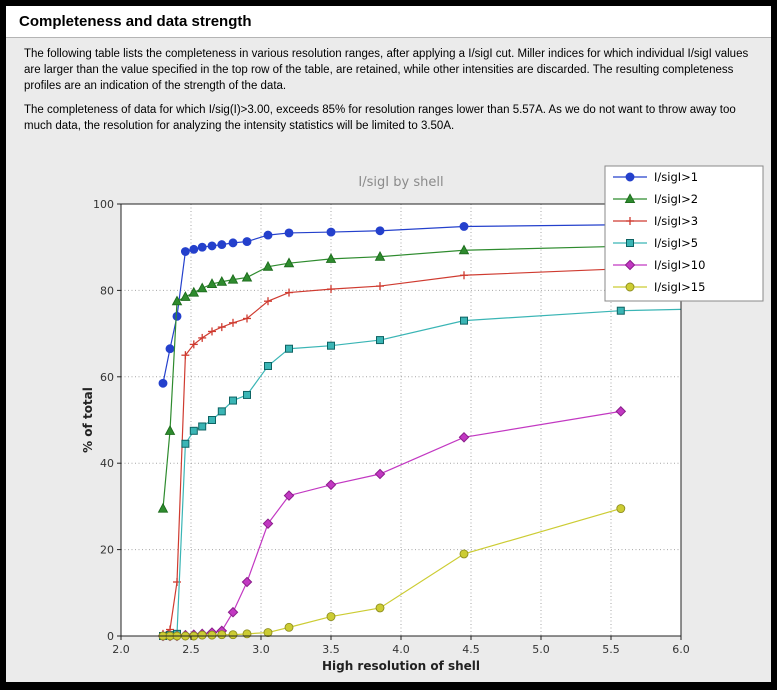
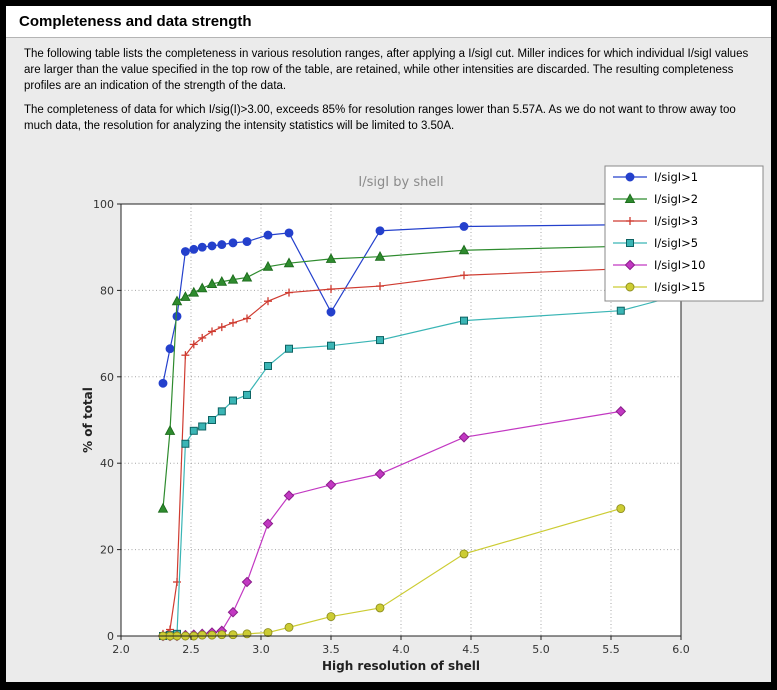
I/sigI>1/3.5: 94 -> 75
I/sigI>1/6.0: 96 -> 83
I/sigI>5/6.0: 76 -> 79
